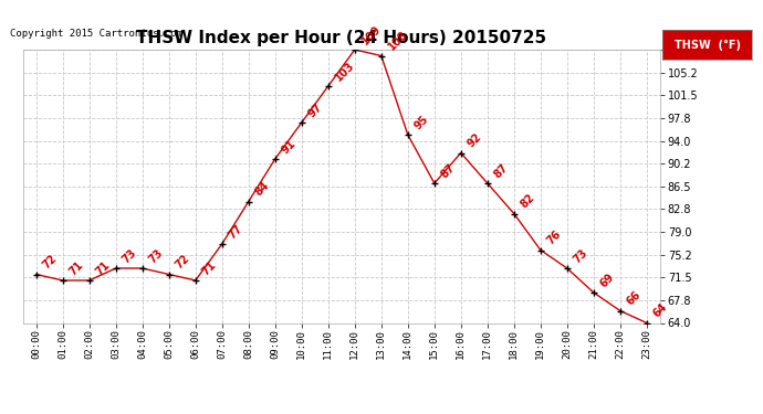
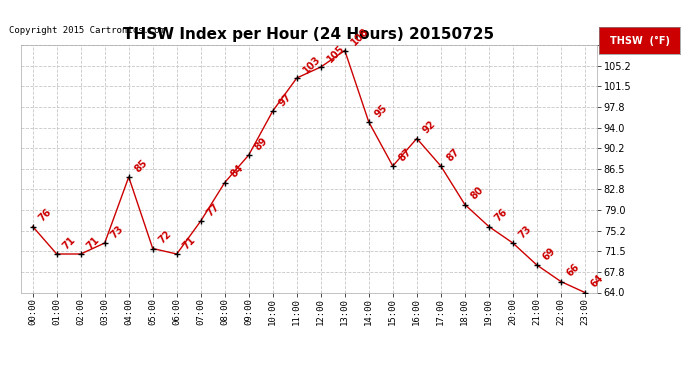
00:00: 72 -> 76
04:00: 73 -> 85
09:00: 91 -> 89
12:00: 109 -> 105
18:00: 82 -> 80
